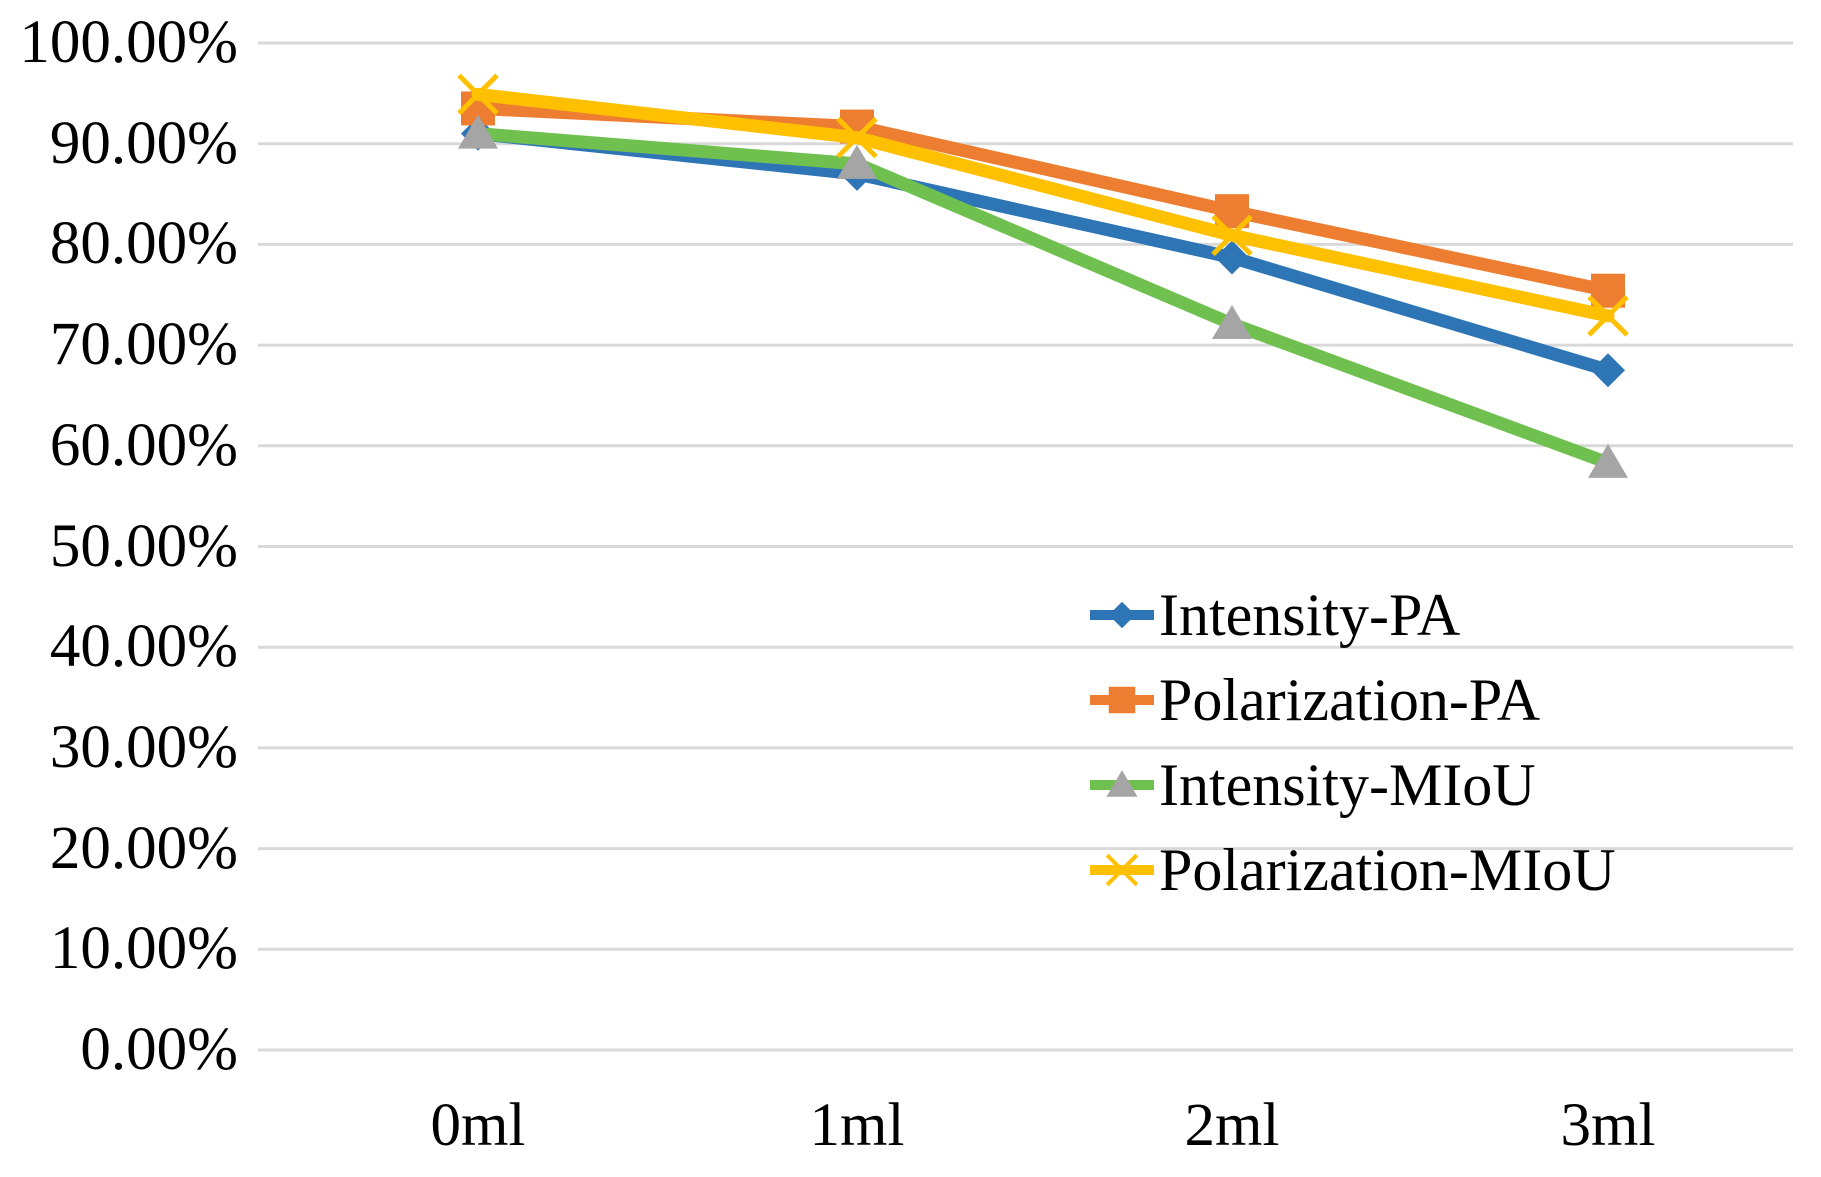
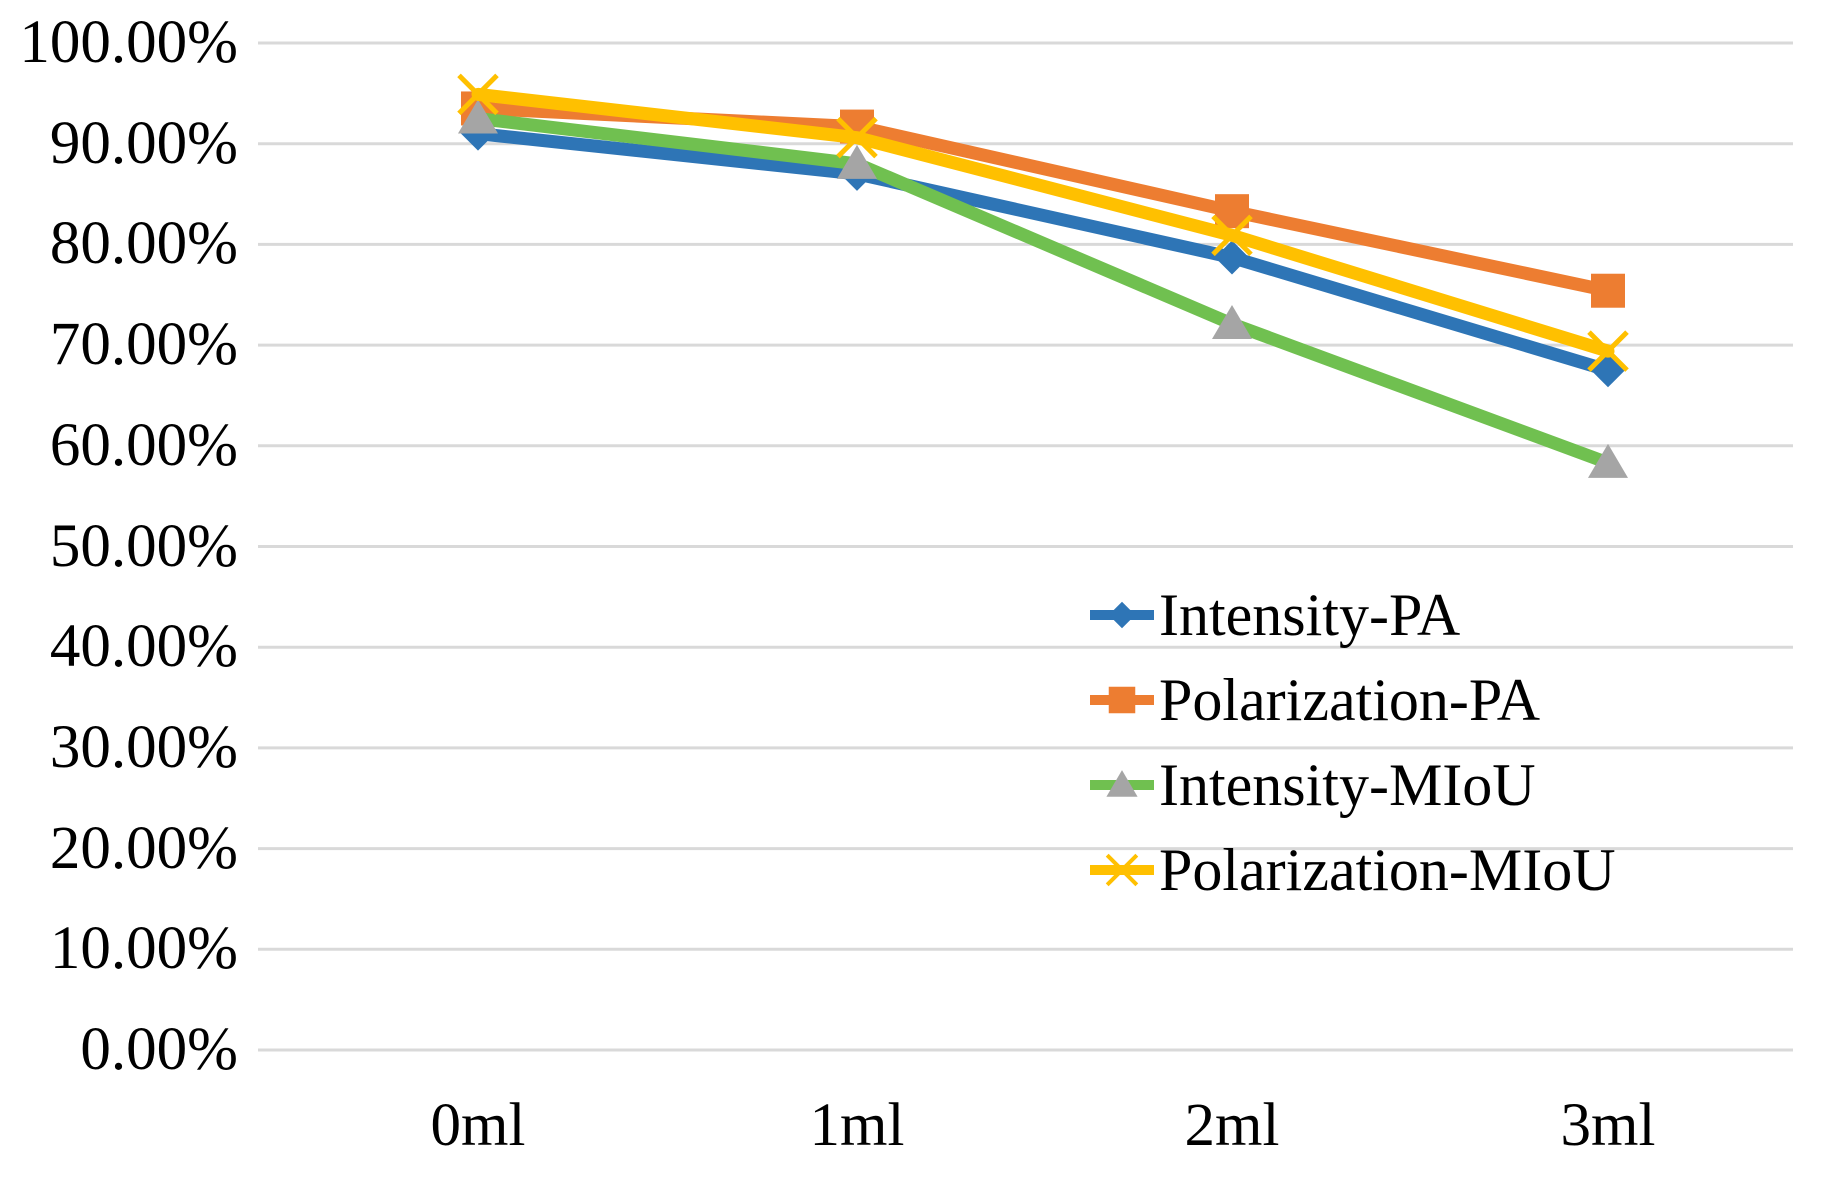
Intensity-MIoU/0ml: 91.0% -> 92.5%
Polarization-MIoU/3ml: 72.9% -> 69.4%
